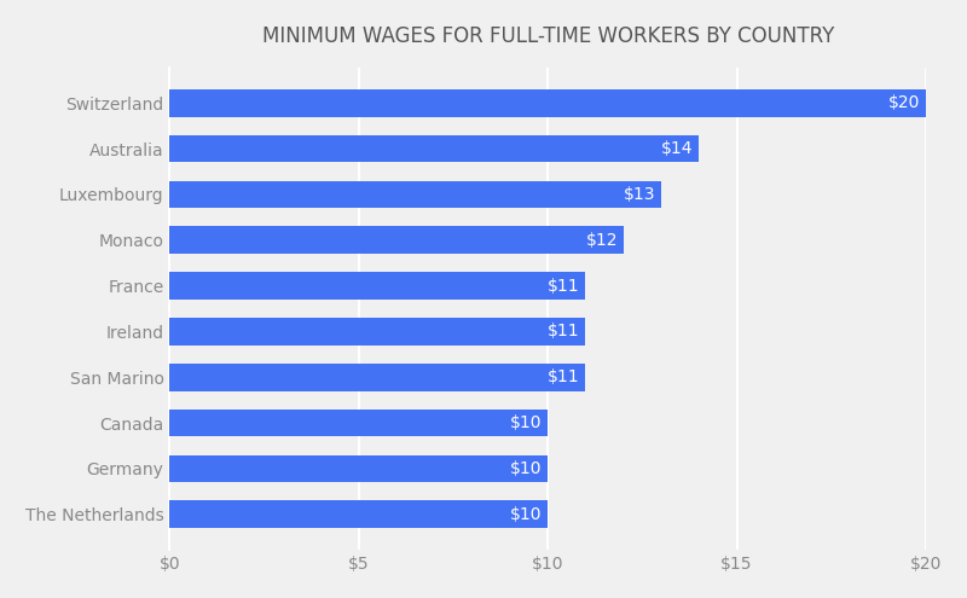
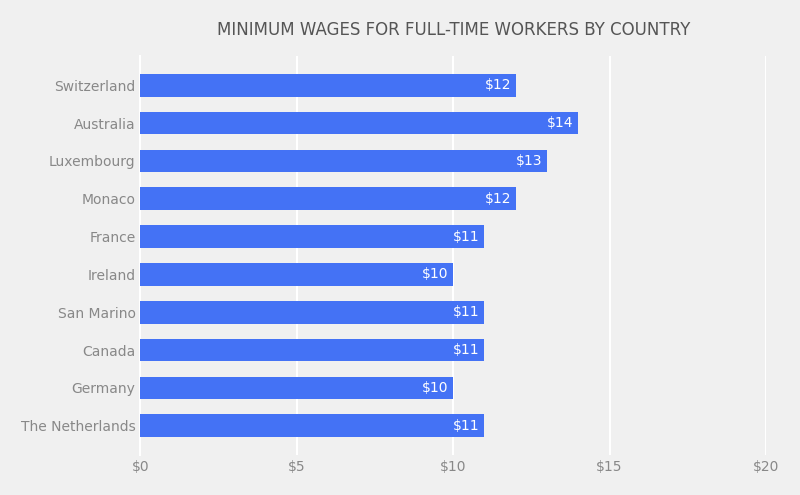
Switzerland: $20 -> $12
Ireland: $11 -> $10
Canada: $10 -> $11
The Netherlands: $10 -> $11
